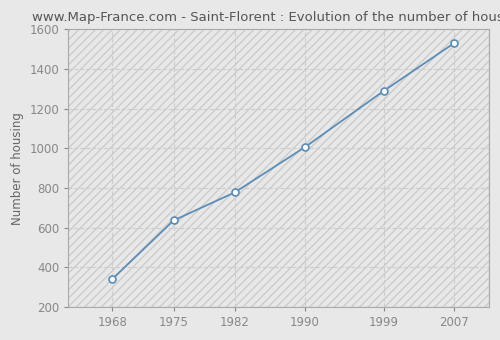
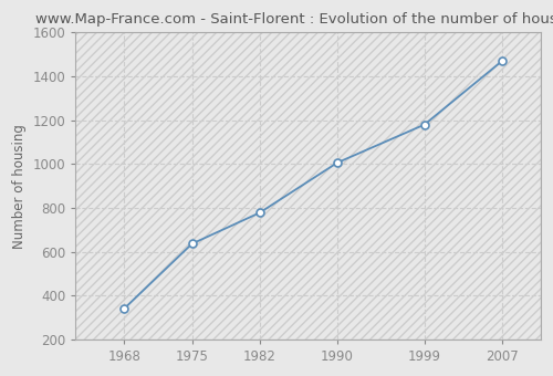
1999: 1290 -> 1180
2007: 1530 -> 1470
